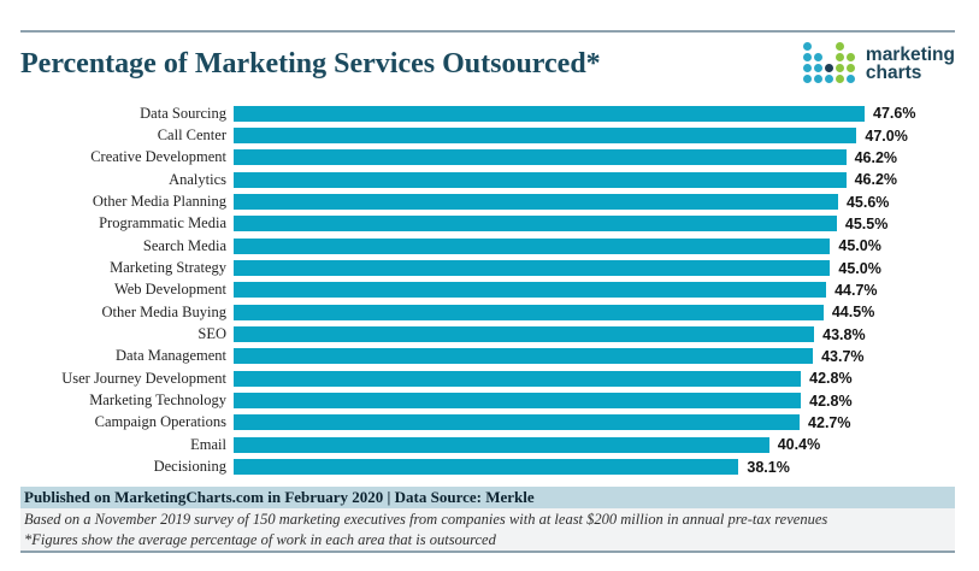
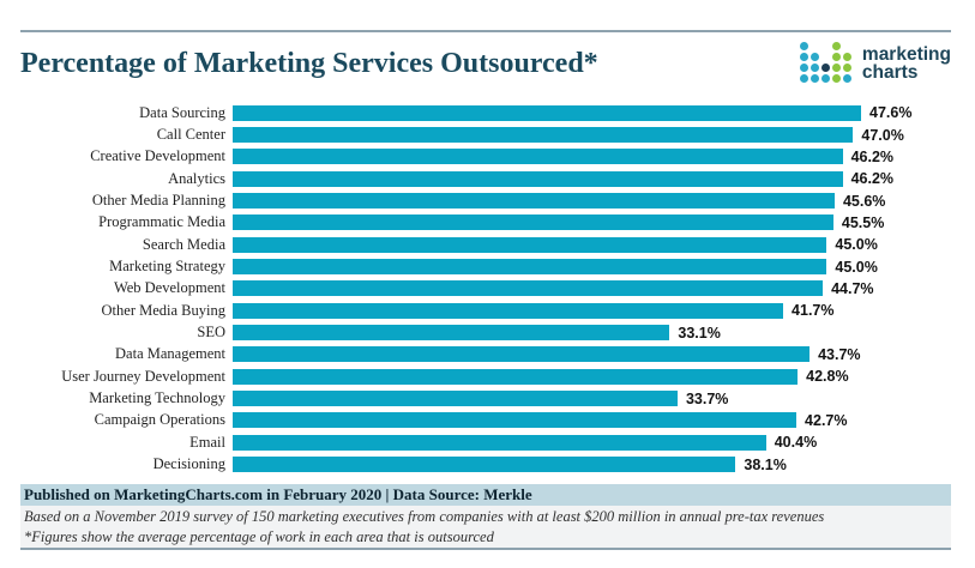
Other Media Buying: 44.5% -> 41.7%
SEO: 43.8% -> 33.1%
Marketing Technology: 42.8% -> 33.7%
